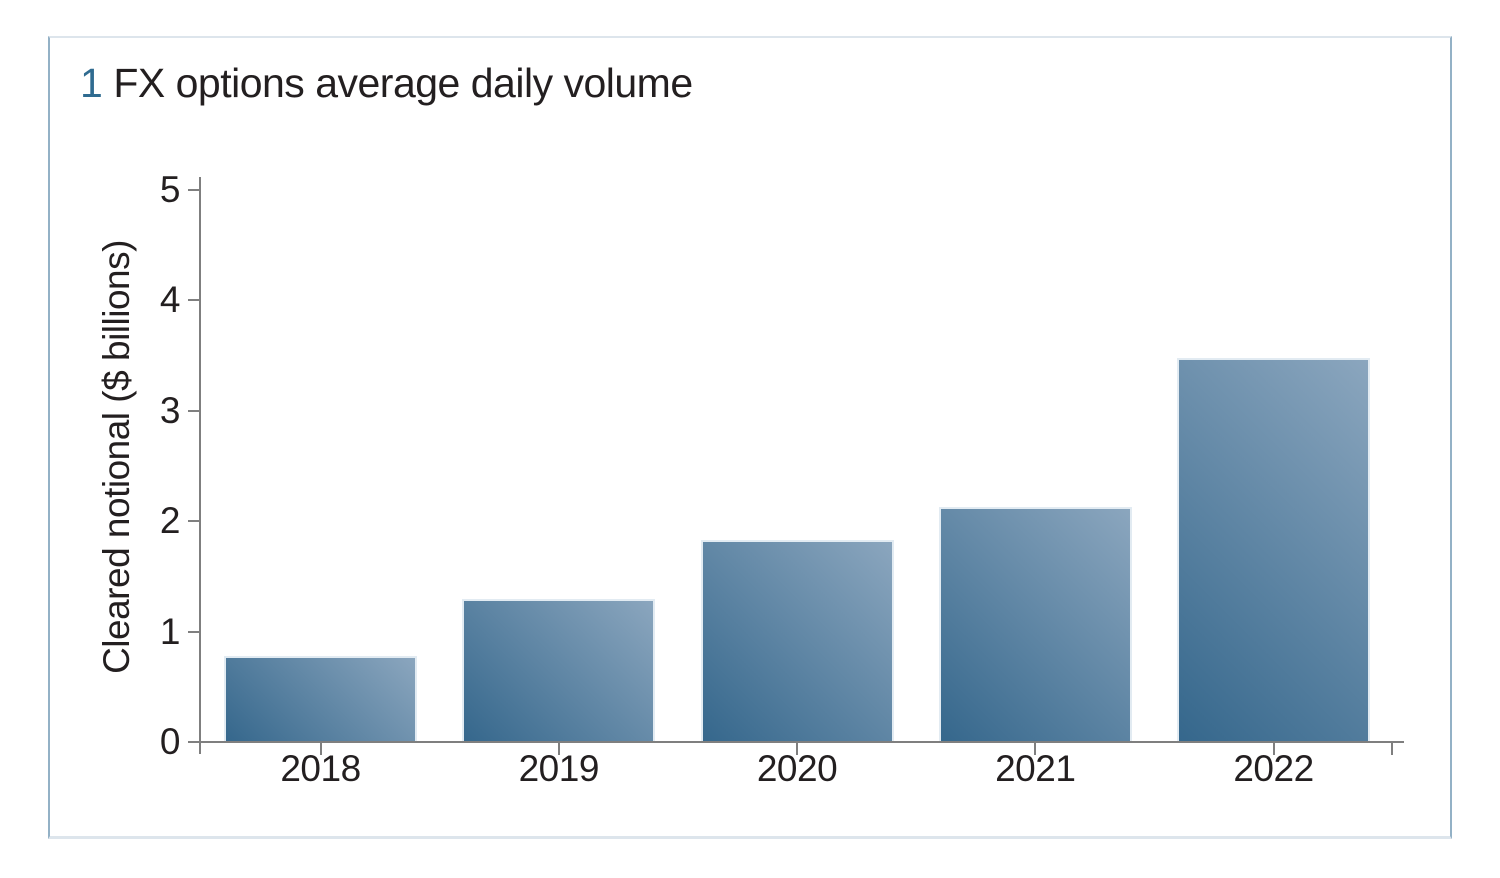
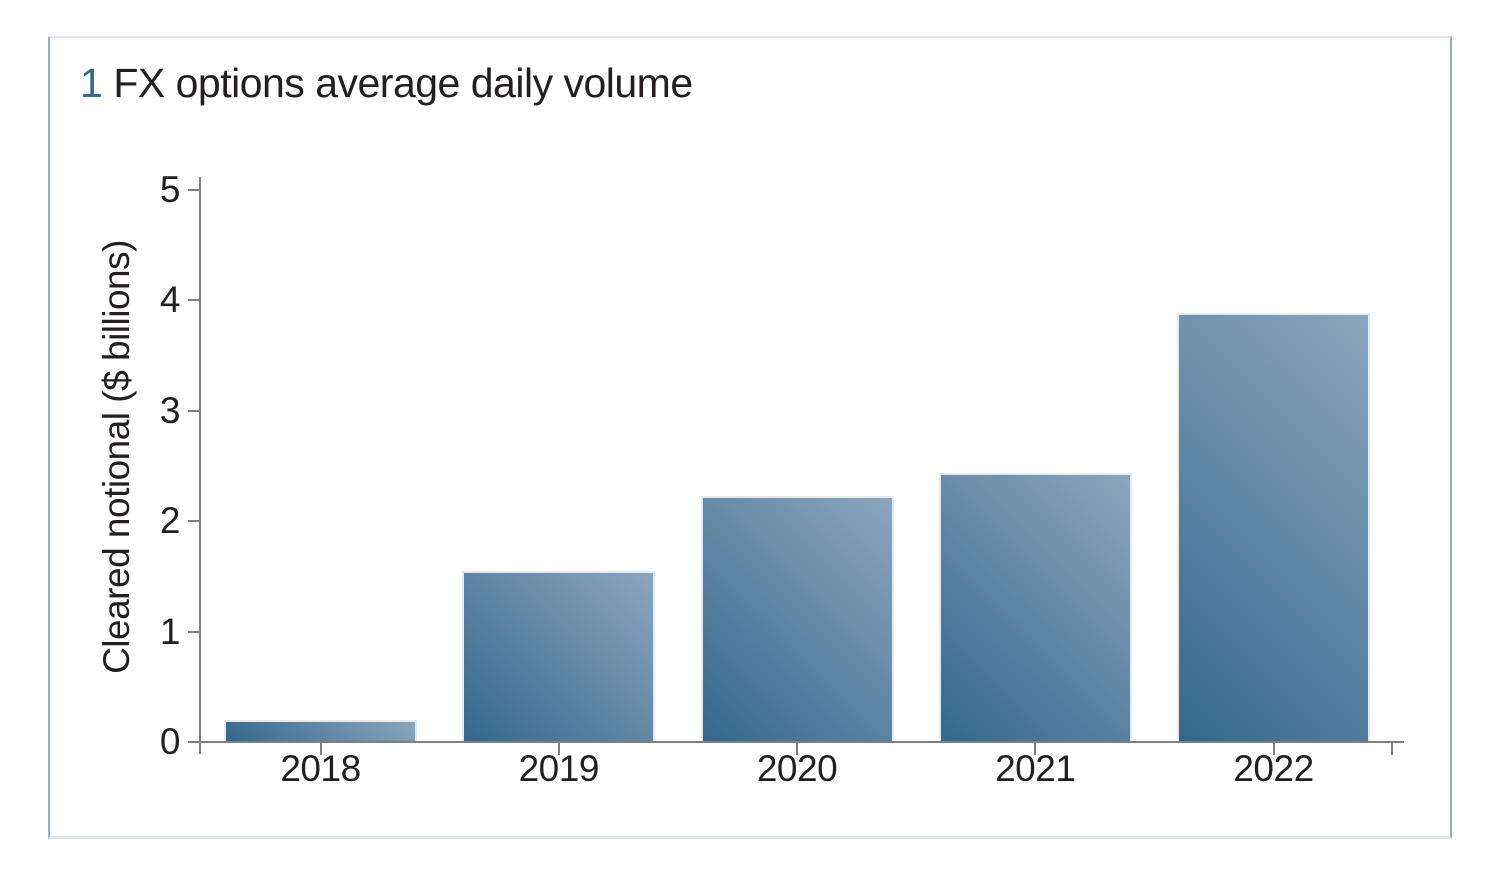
2018: 0.77 -> 0.19
2019: 1.29 -> 1.54
2020: 1.82 -> 2.22
2021: 2.12 -> 2.43
2022: 3.47 -> 3.88
